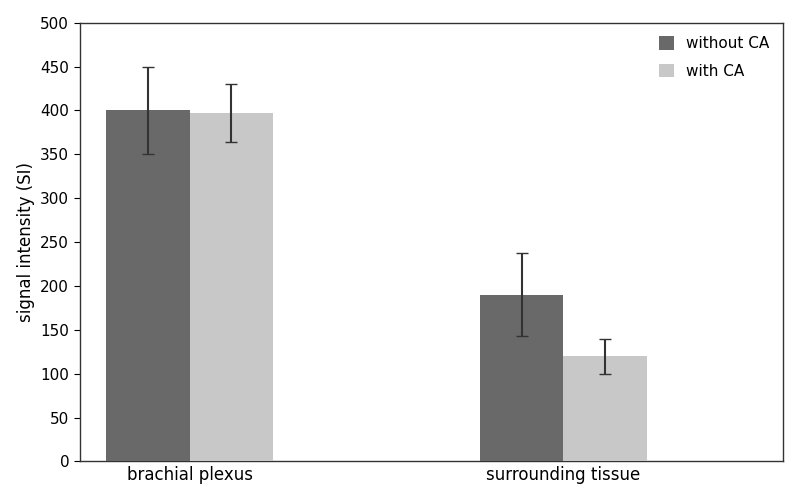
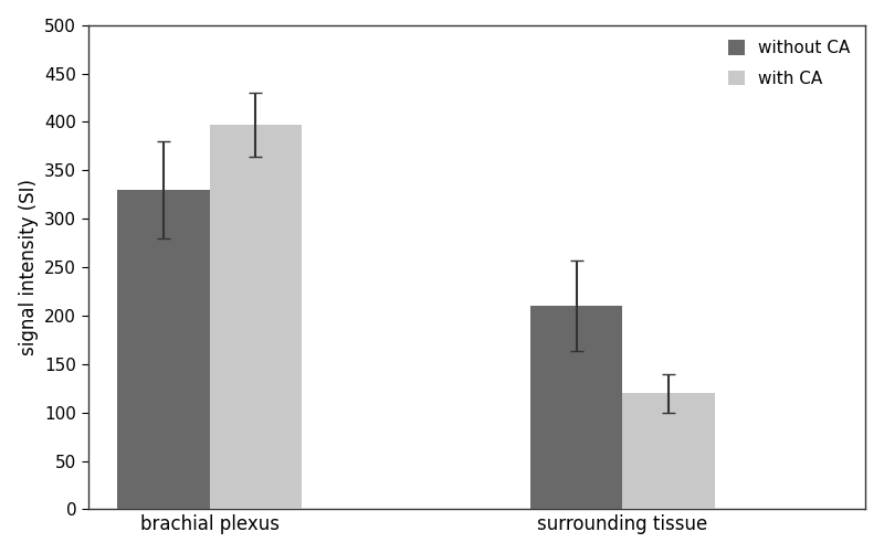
without CA/brachial plexus: 400 -> 330
without CA/surrounding tissue: 190 -> 210
